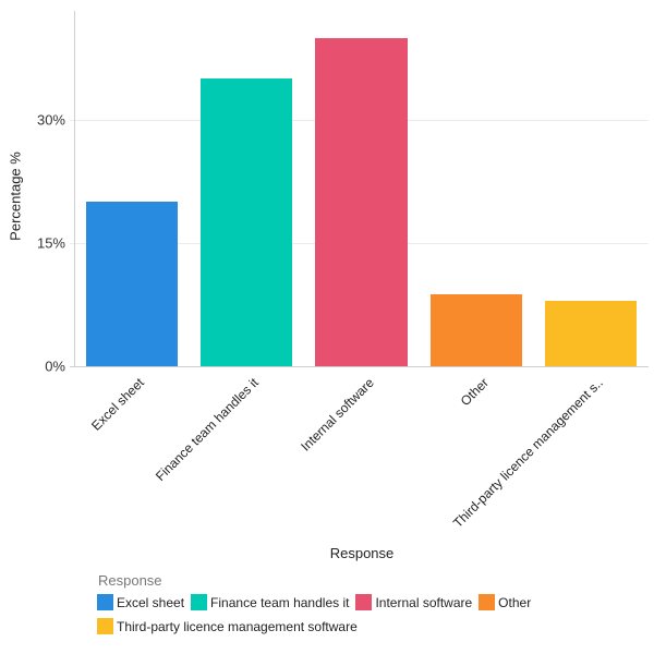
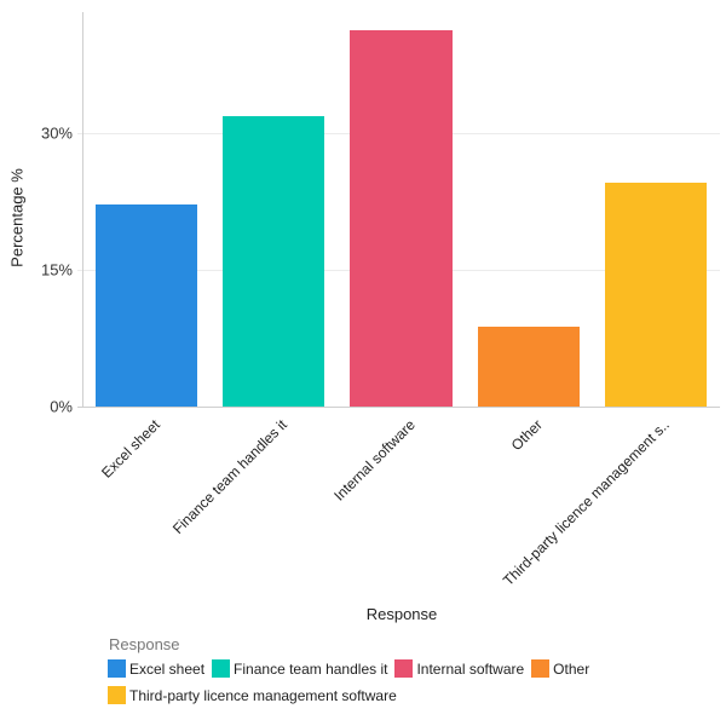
Excel sheet: 20% -> 22%
Finance team handles it: 35% -> 32%
Internal software: 40% -> 41%
Third-party licence management software: 8% -> 25%
